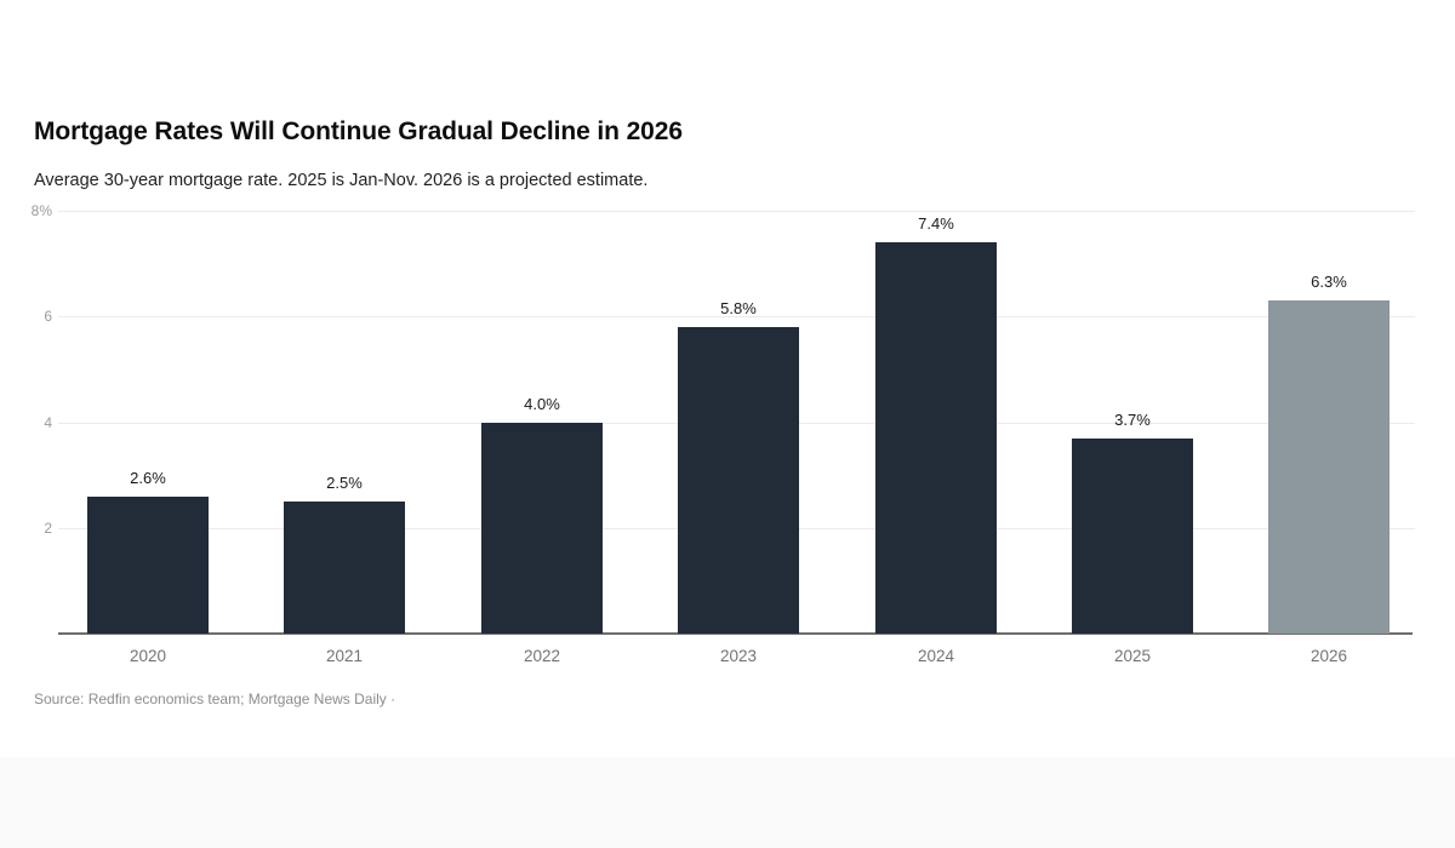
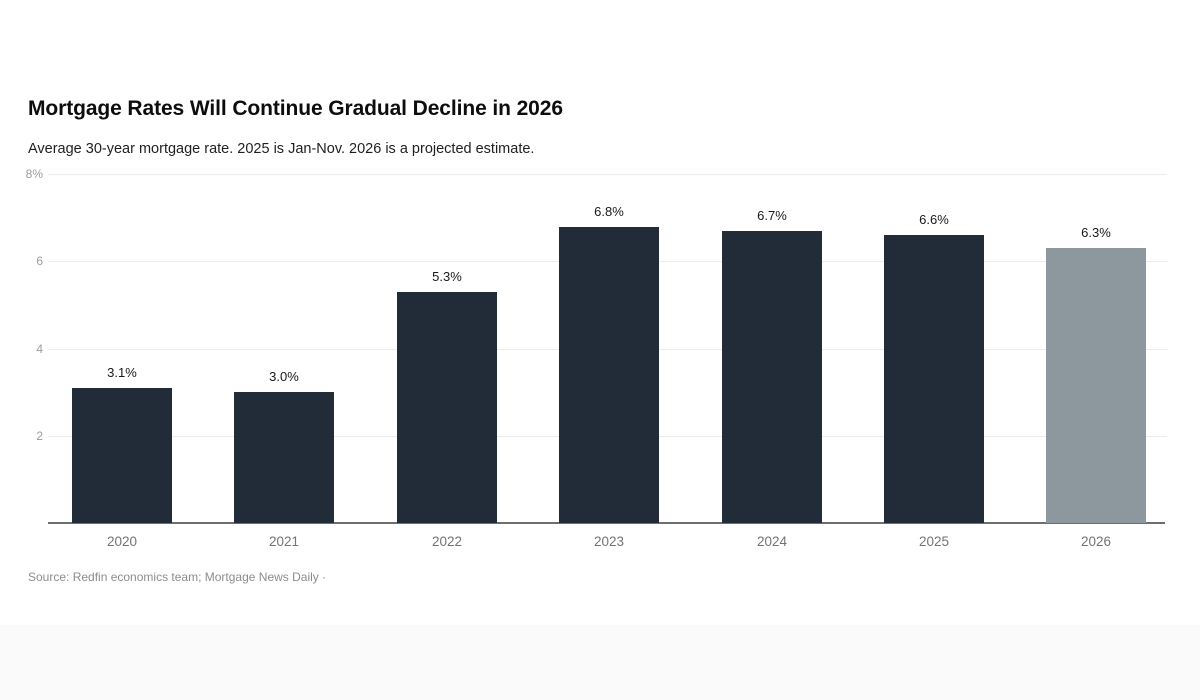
2020: 2.6% -> 3.1%
2021: 2.5% -> 3.0%
2022: 4.0% -> 5.3%
2023: 5.8% -> 6.8%
2024: 7.4% -> 6.7%
2025: 3.7% -> 6.6%
